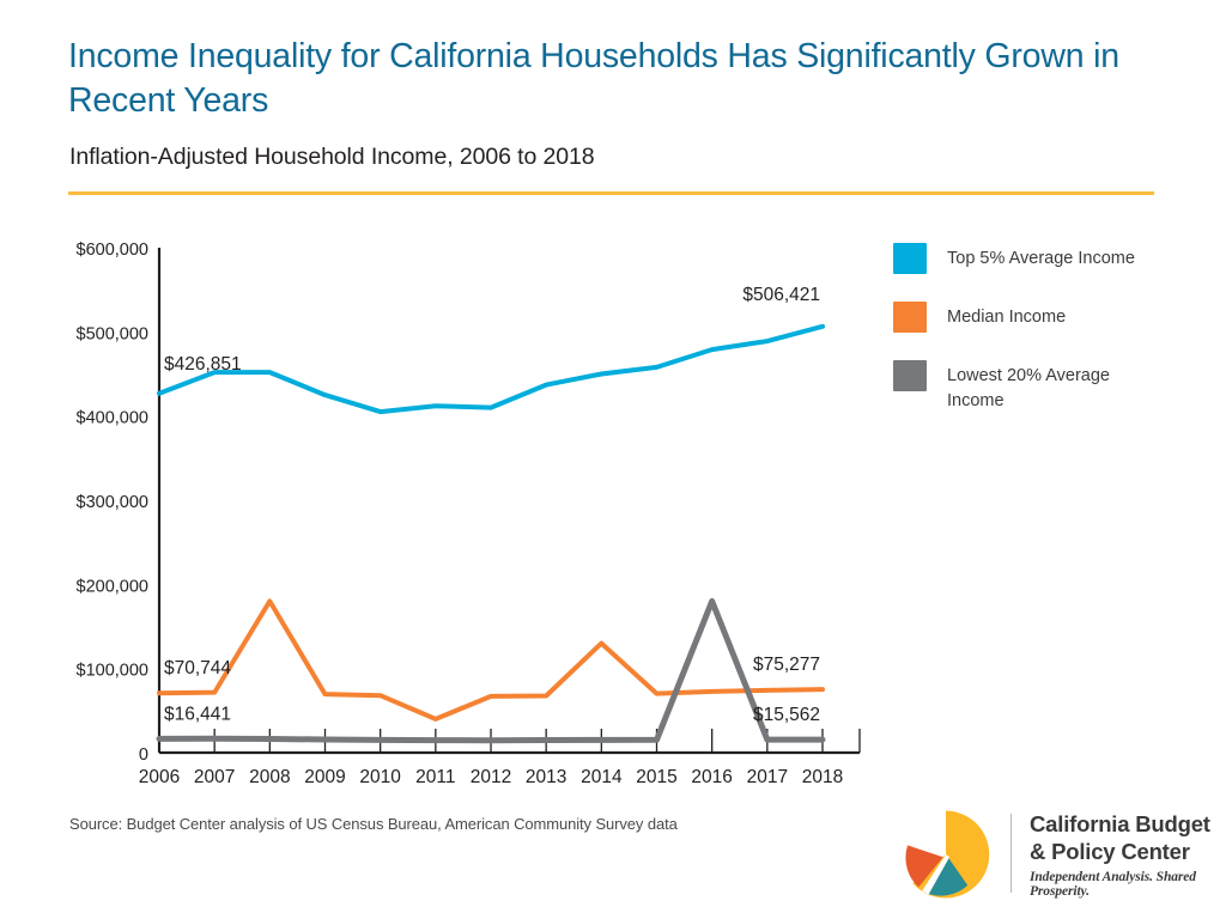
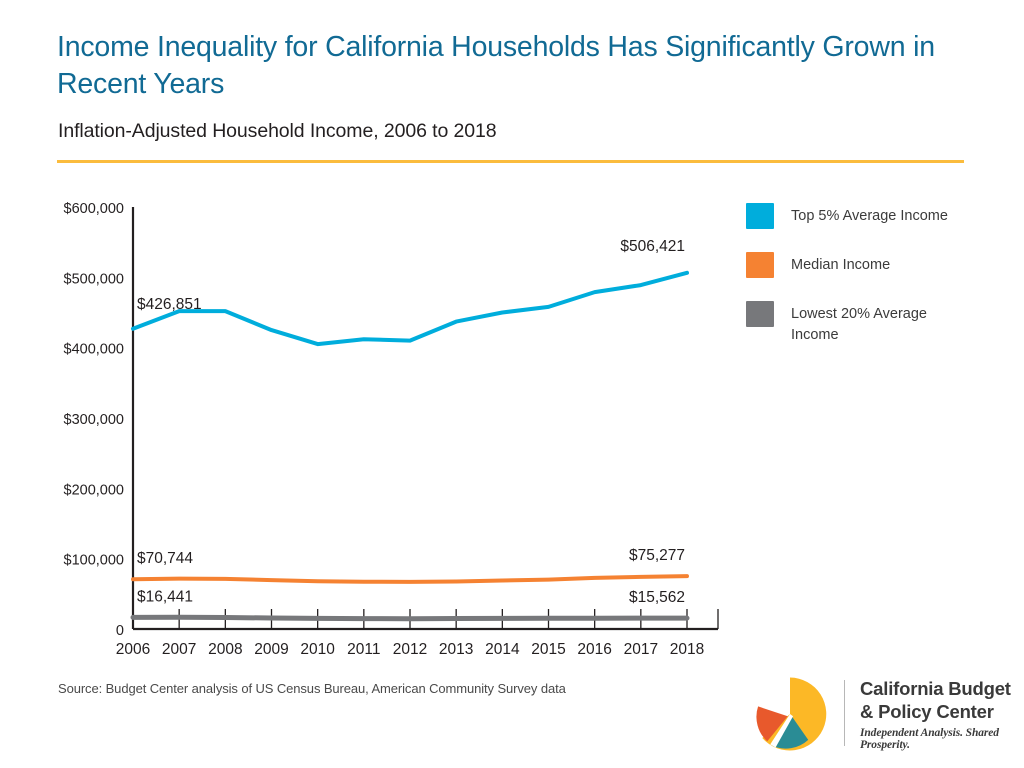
Median Income/2008: $180000 -> $70000
Median Income/2011: $40000 -> $70000
Median Income/2014: $130000 -> $70000
Lowest 20% Average Income/2016: $180000 -> $20000
